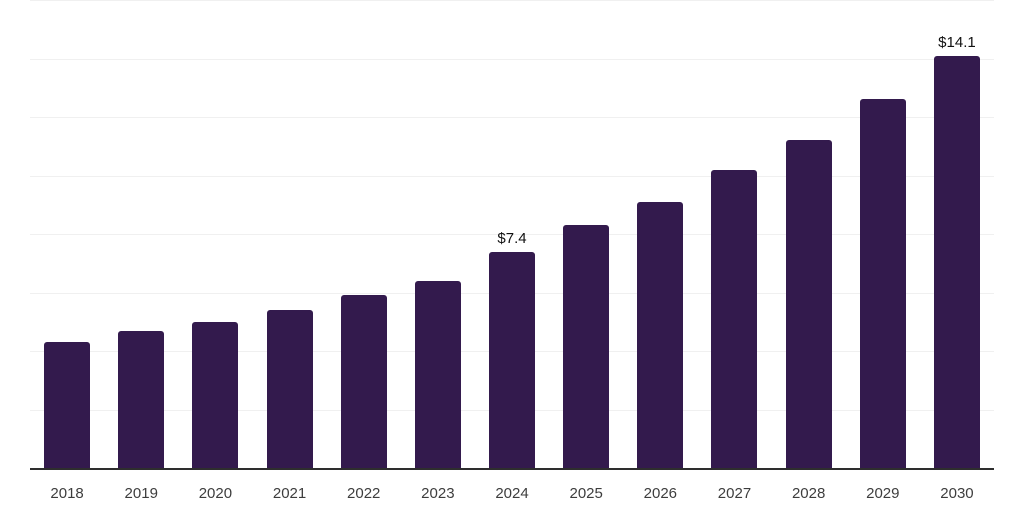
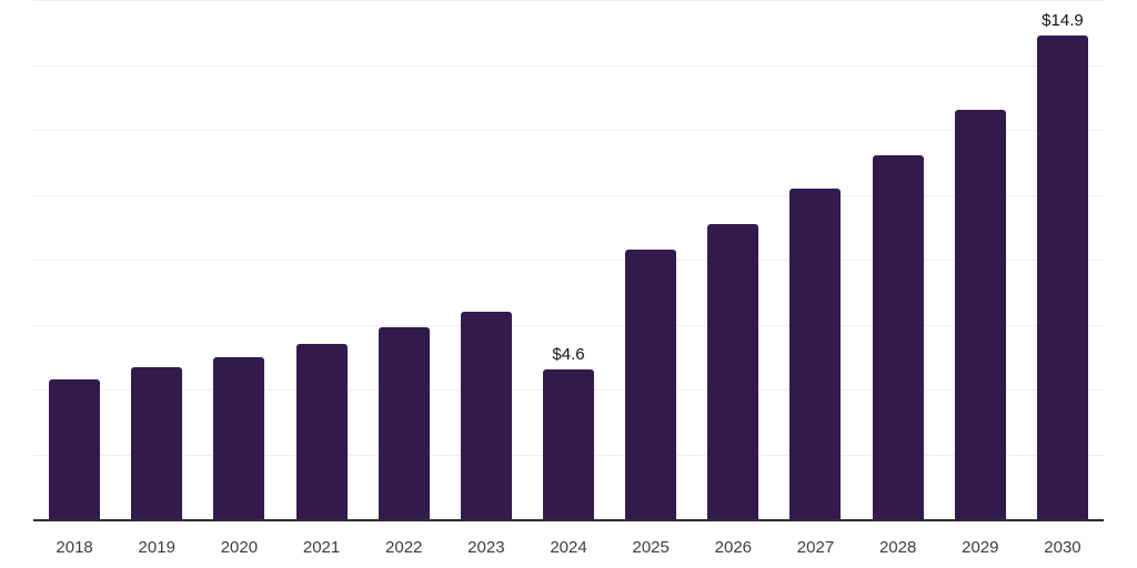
2024: $7.4 -> $4.6
2030: $14.1 -> $14.9
